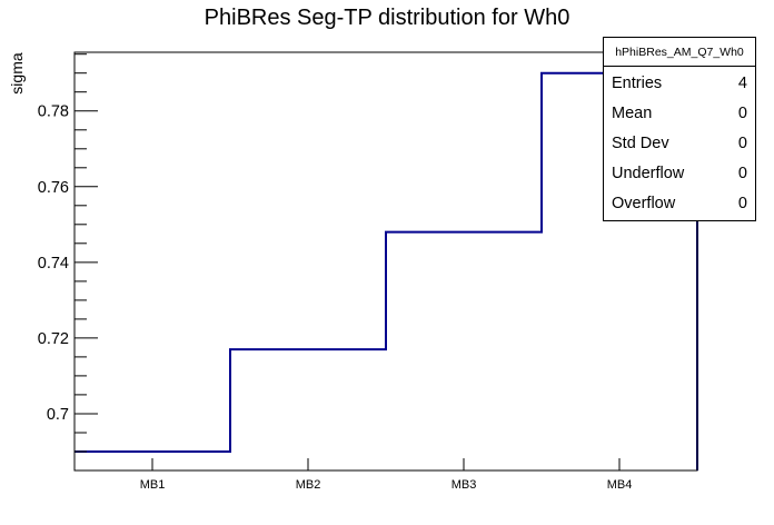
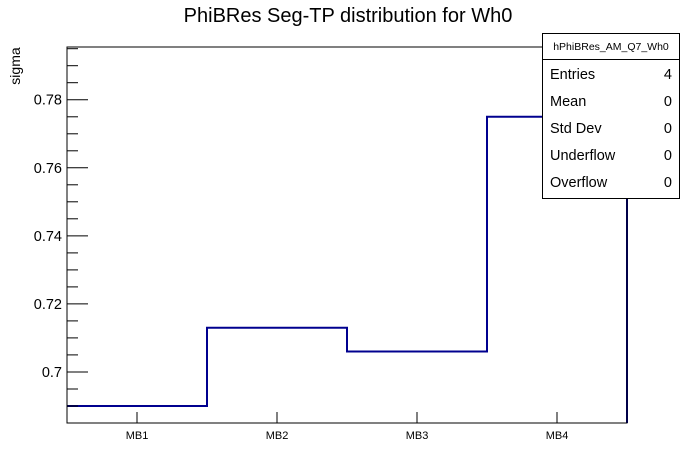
MB2: 0.717 -> 0.713
MB3: 0.748 -> 0.706
MB4: 0.790 -> 0.775
